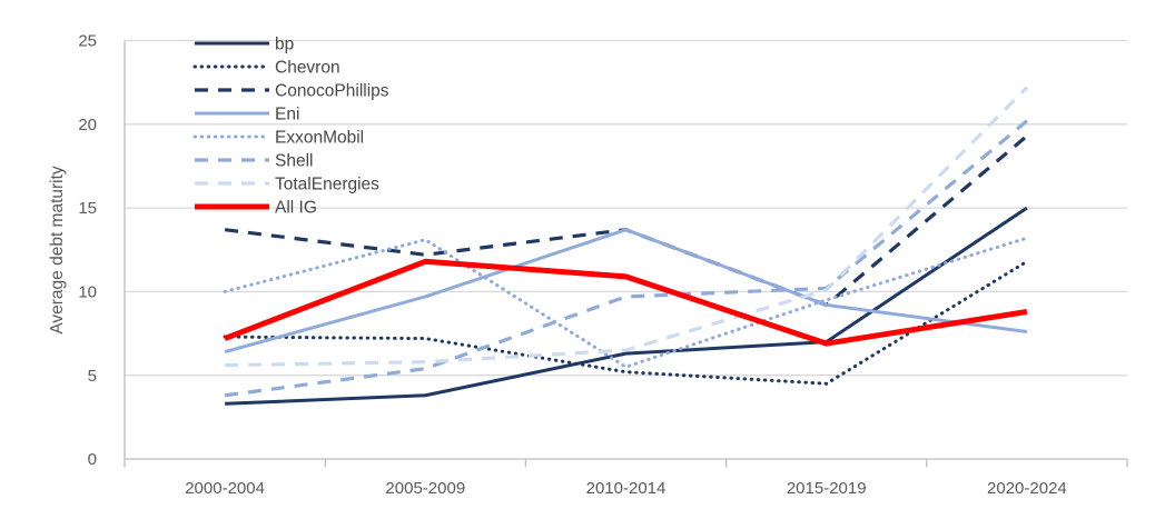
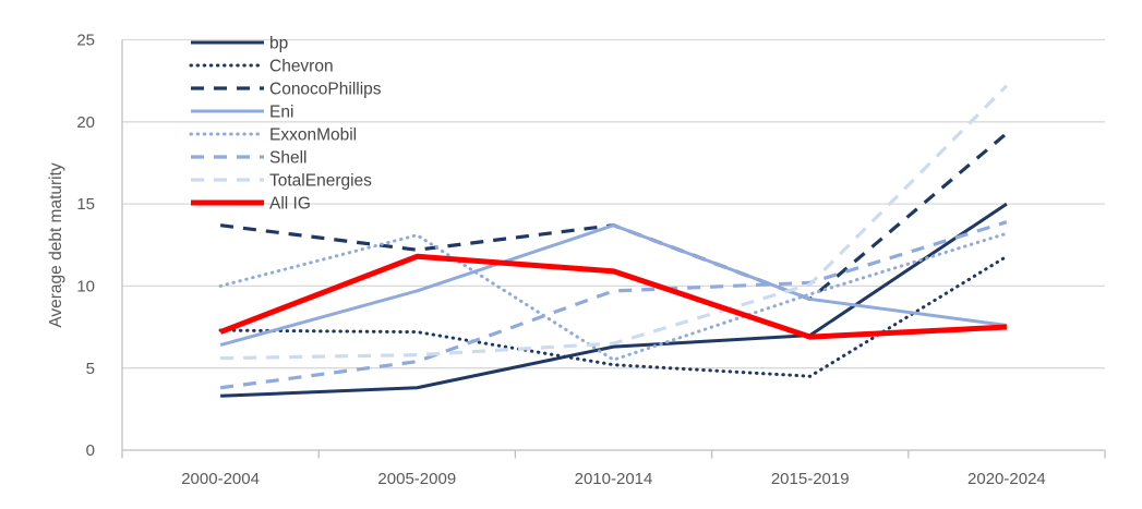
Shell/2020-2024: 20.2 -> 13.9
All IG/2020-2024: 8.8 -> 7.5
